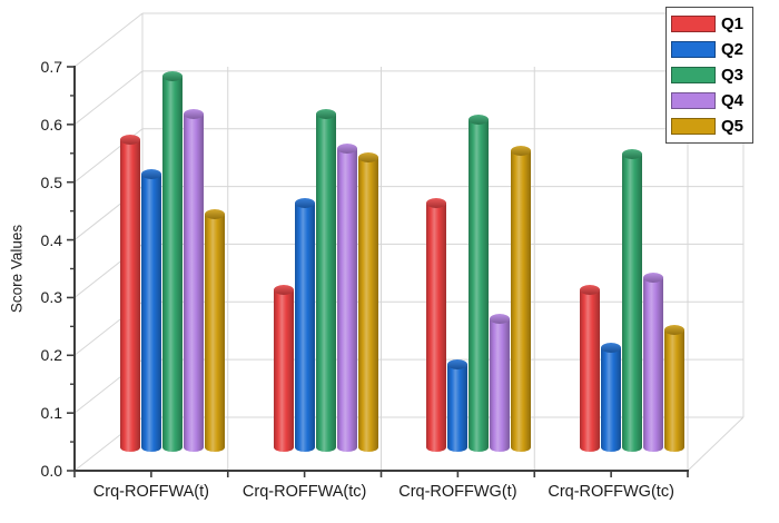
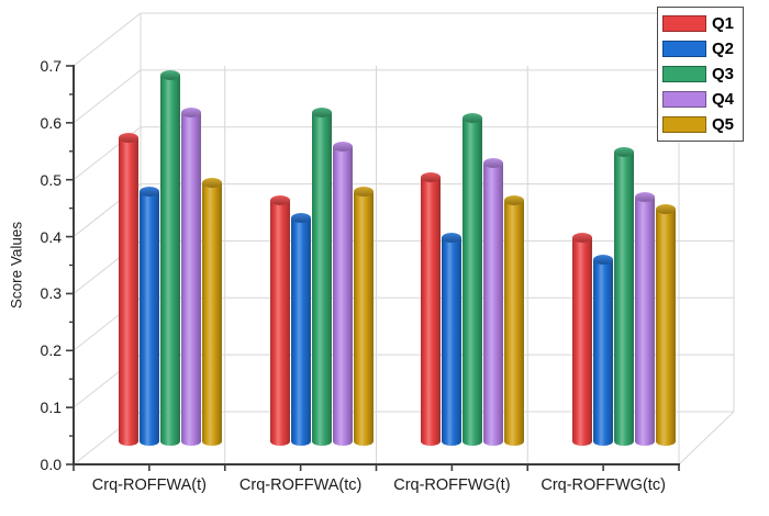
Q2/Crq-ROFFWA(t): 0.48 -> 0.45
Q5/Crq-ROFFWA(t): 0.41 -> 0.46
Q1/Crq-ROFFWA(tc): 0.28 -> 0.43
Q2/Crq-ROFFWA(tc): 0.43 -> 0.40
Q5/Crq-ROFFWA(tc): 0.51 -> 0.45
Q1/Crq-ROFFWG(t): 0.43 -> 0.47
Q2/Crq-ROFFWG(t): 0.15 -> 0.36
Q4/Crq-ROFFWG(t): 0.23 -> 0.49
Q5/Crq-ROFFWG(t): 0.52 -> 0.43
Q1/Crq-ROFFWG(tc): 0.28 -> 0.36
Q2/Crq-ROFFWG(tc): 0.18 -> 0.33
Q4/Crq-ROFFWG(tc): 0.30 -> 0.43
Q5/Crq-ROFFWG(tc): 0.21 -> 0.41
